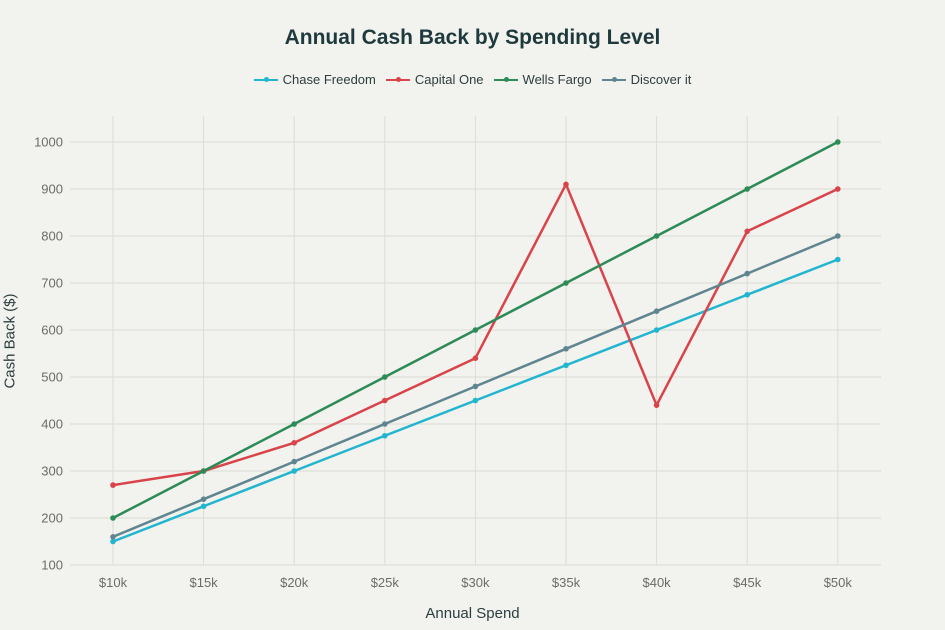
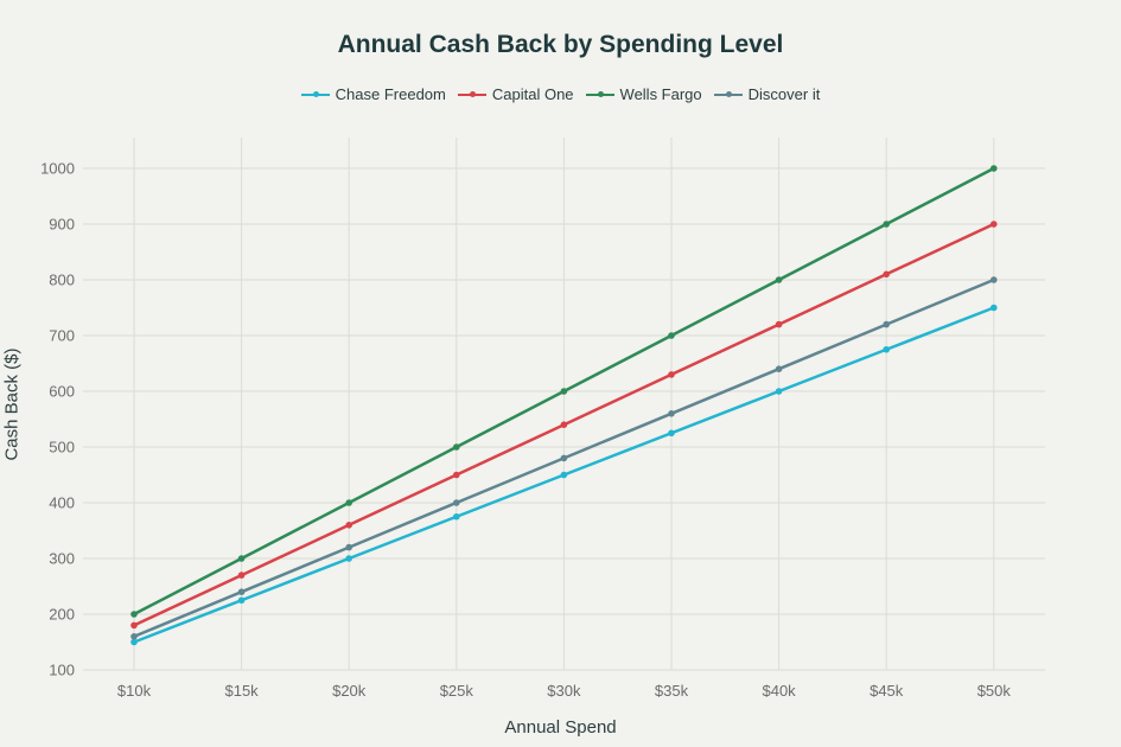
Capital One/$10k: 270 -> 180
Capital One/$15k: 300 -> 270
Capital One/$35k: 910 -> 630
Capital One/$40k: 440 -> 720
